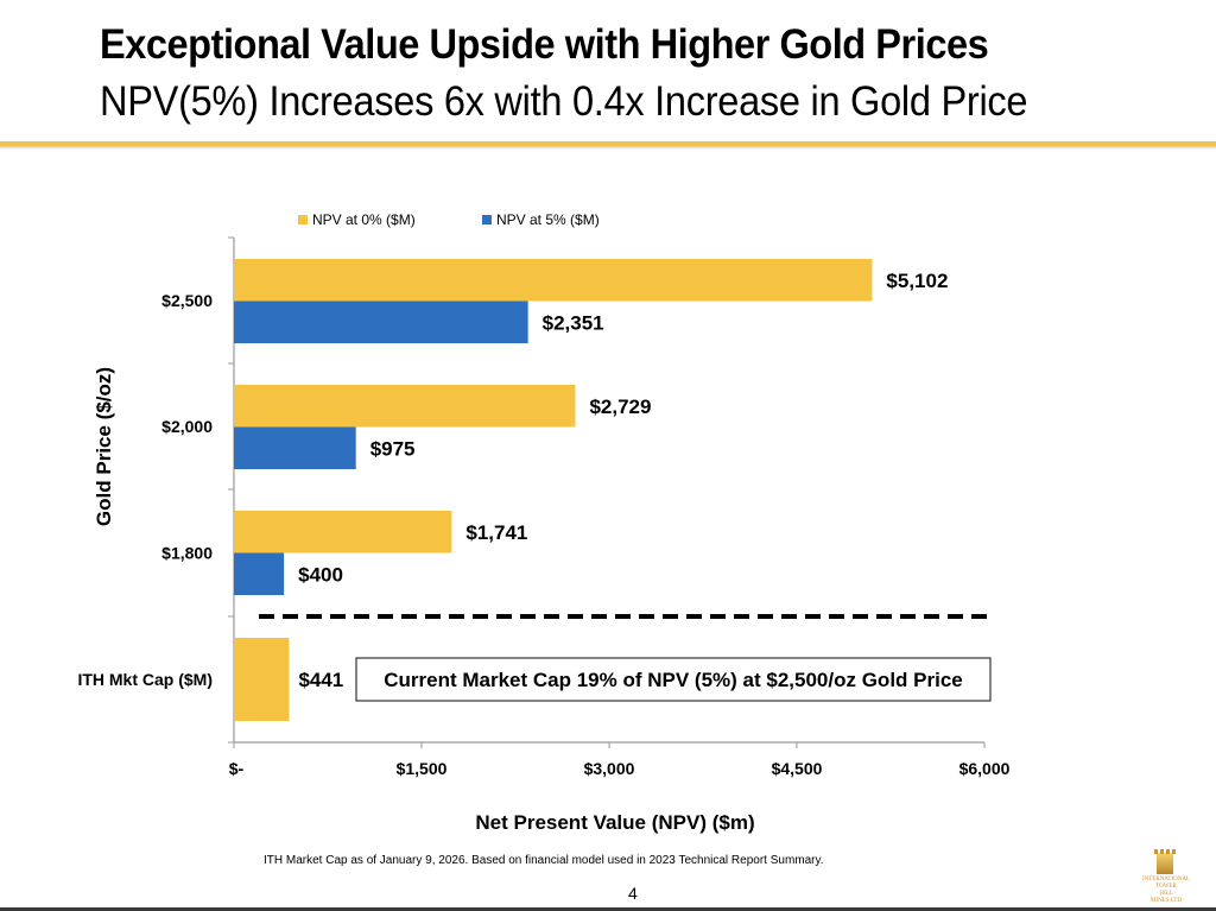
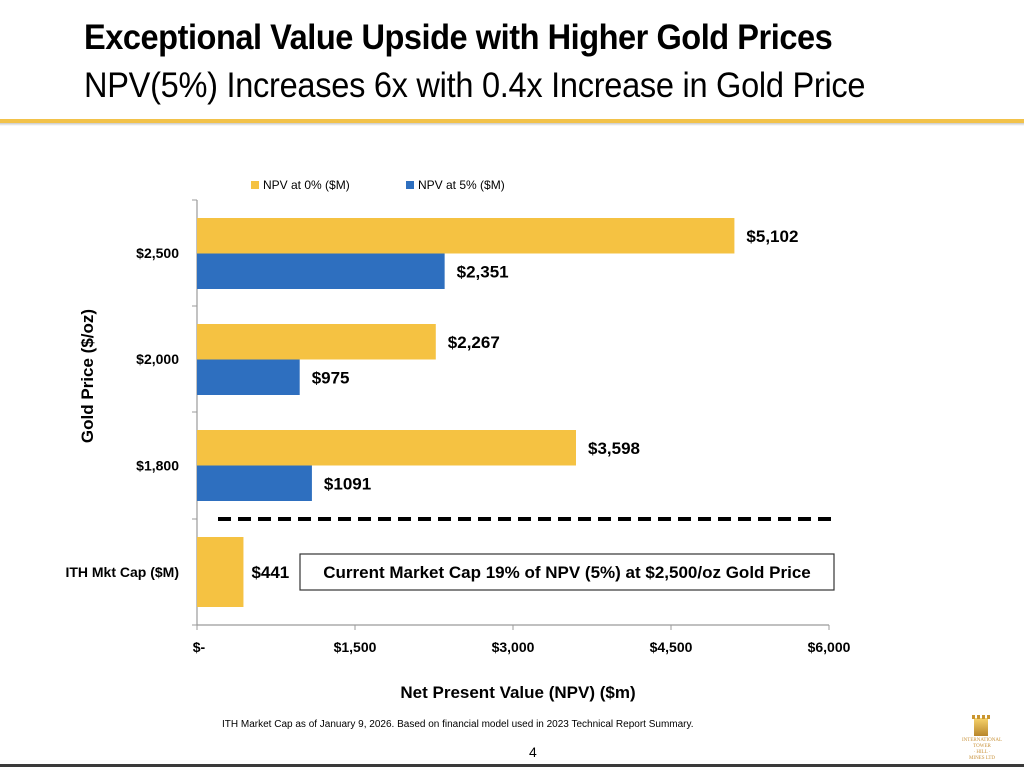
NPV at 0% ($M)/$2,000: $2,729 -> $2,267
NPV at 0% ($M)/$1,800: $1,741 -> $3,598
NPV at 5% ($M)/$1,800: $400 -> $1091
